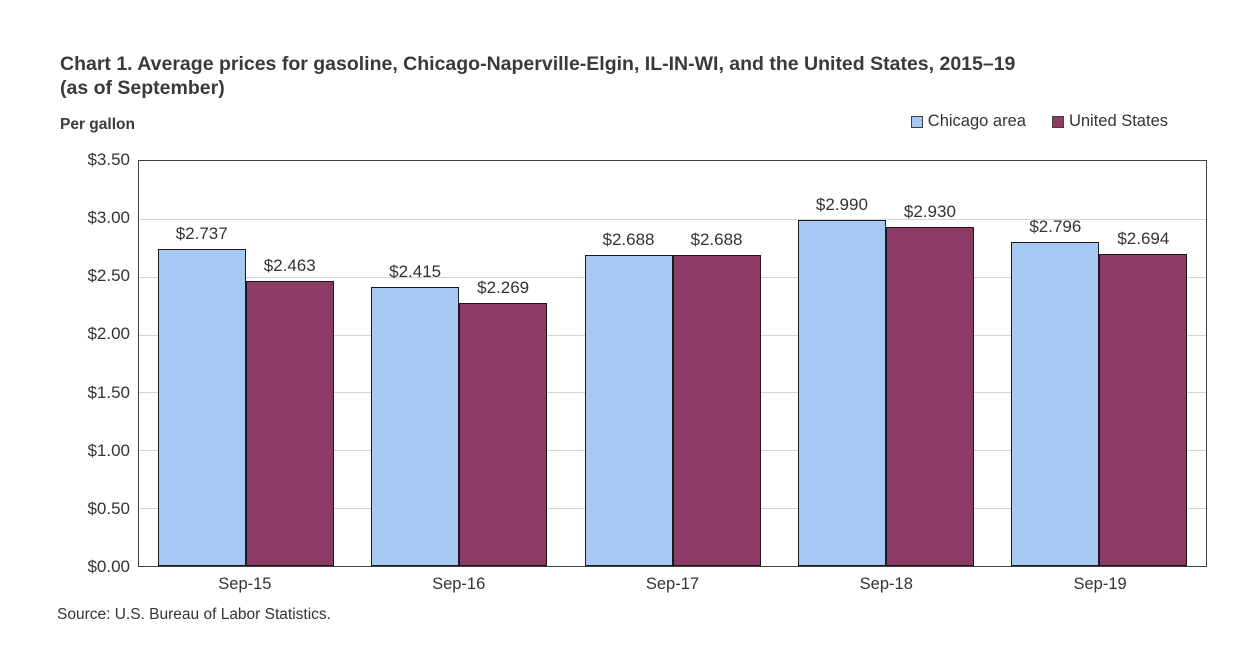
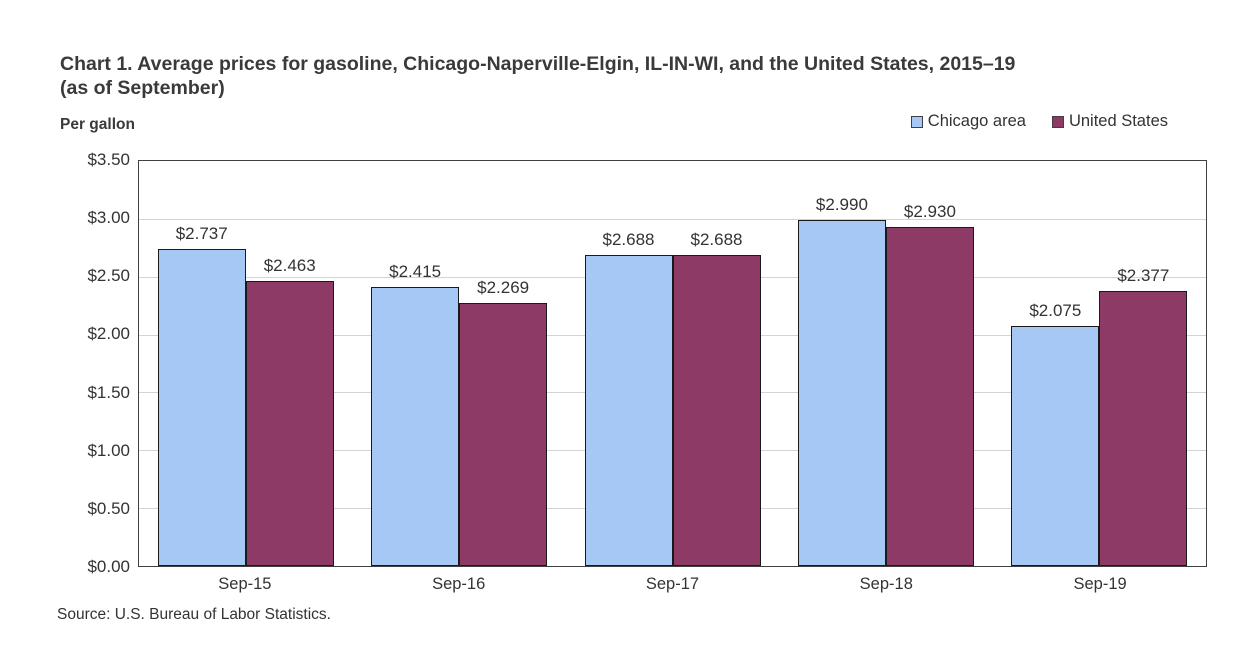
Chicago area/Sep-19: $2.796 -> $2.075
United States/Sep-19: $2.694 -> $2.377
